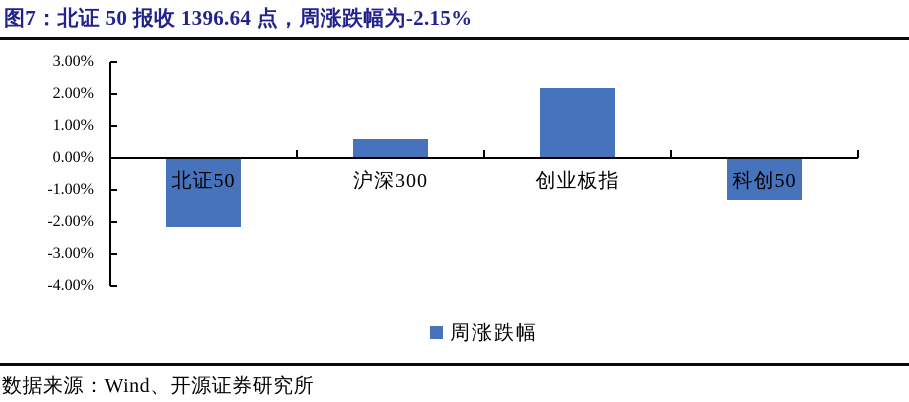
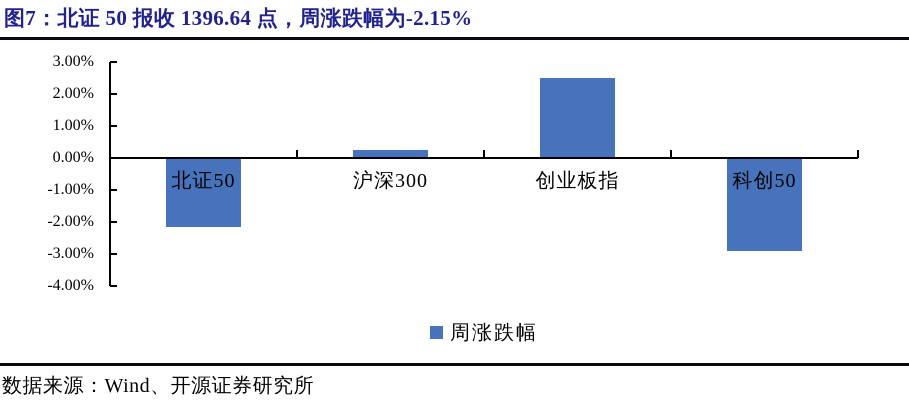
沪深300: 0.6% -> 0.2%
创业板指: 2.2% -> 2.5%
科创50: -1.3% -> -2.9%
